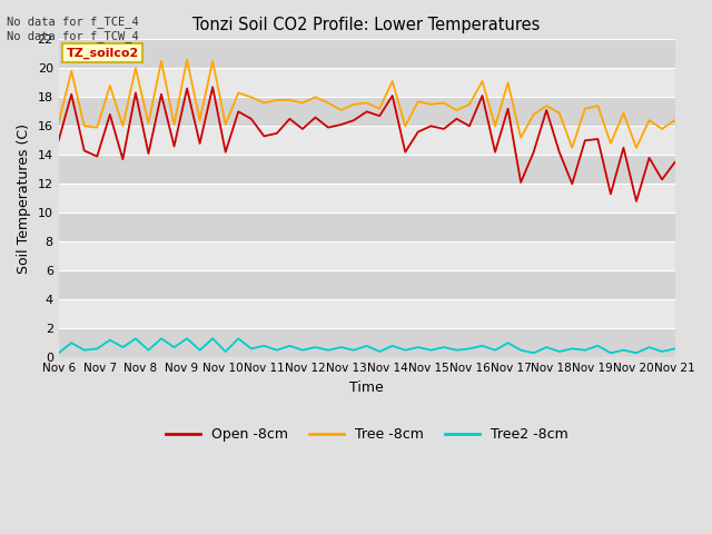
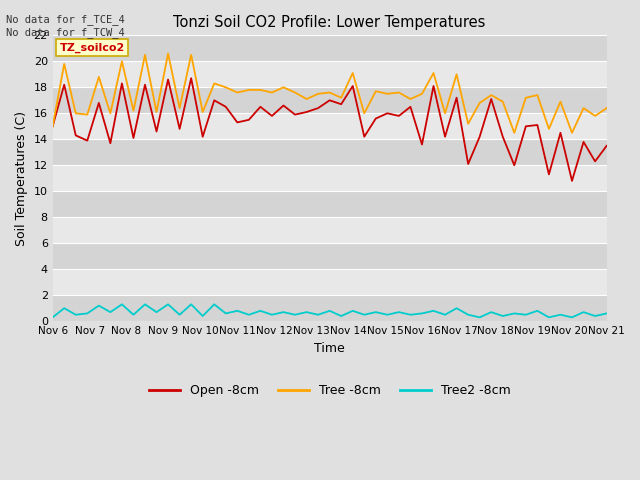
Tree -8cm/Nov 6: 16.2 -> 15.0
Open -8cm/Nov 16: 16.0 -> 13.6
